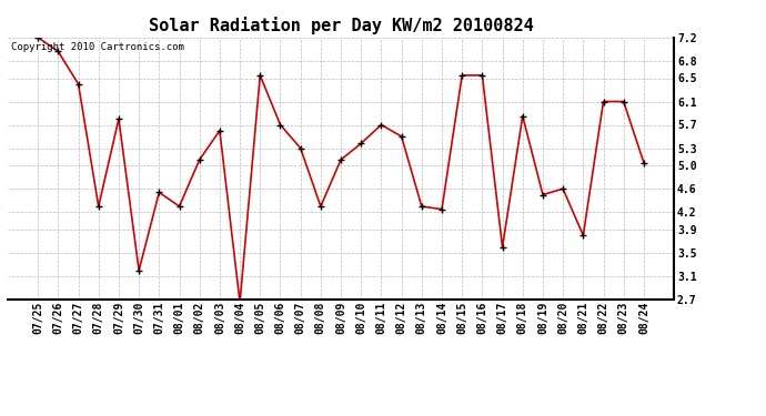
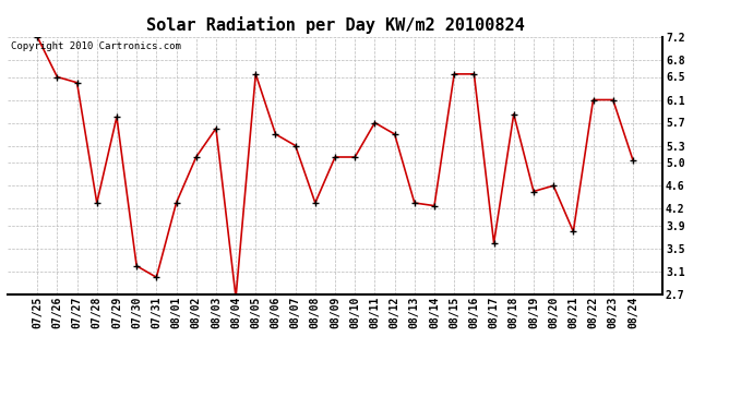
07/26: 6.96 -> 6.50
07/31: 4.54 -> 3.00
08/06: 5.70 -> 5.50
08/10: 5.38 -> 5.10
